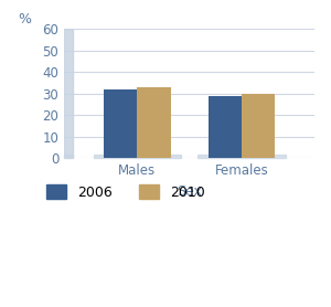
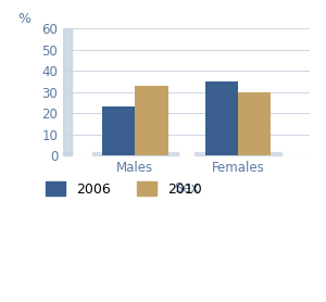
2006/Males: 32 -> 23
2006/Females: 29 -> 35
